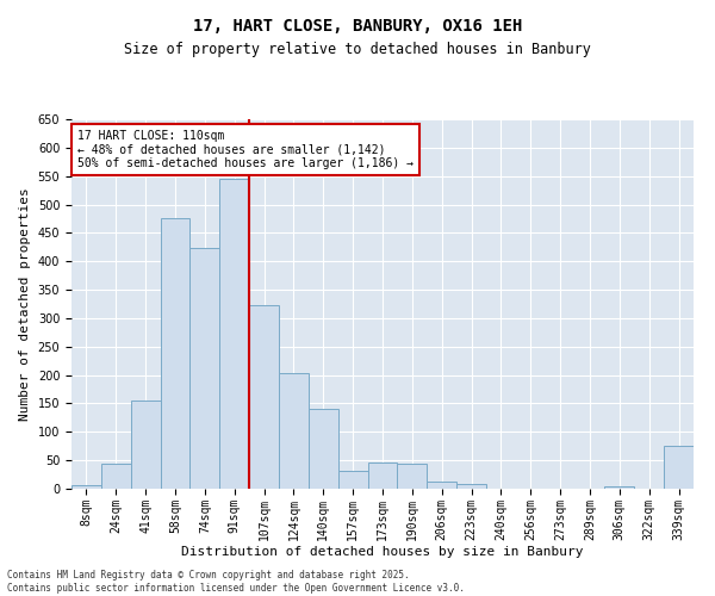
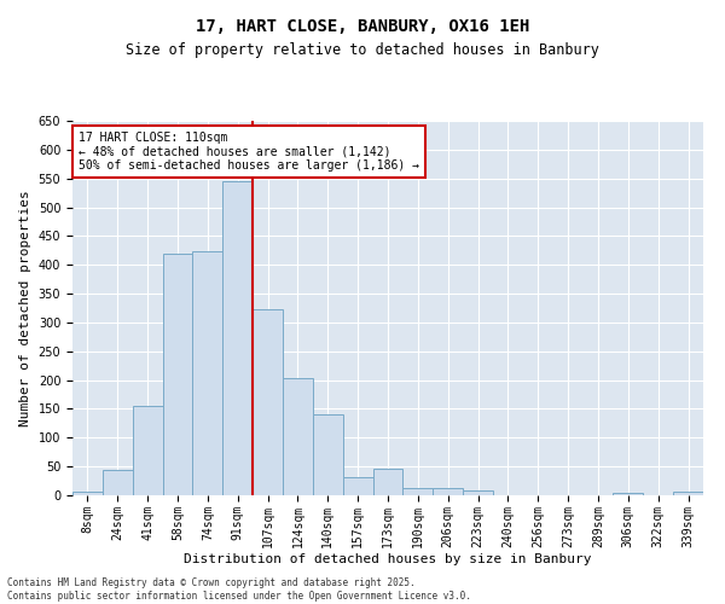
58sqm: 475 -> 420
190sqm: 45 -> 13
339sqm: 75 -> 6
